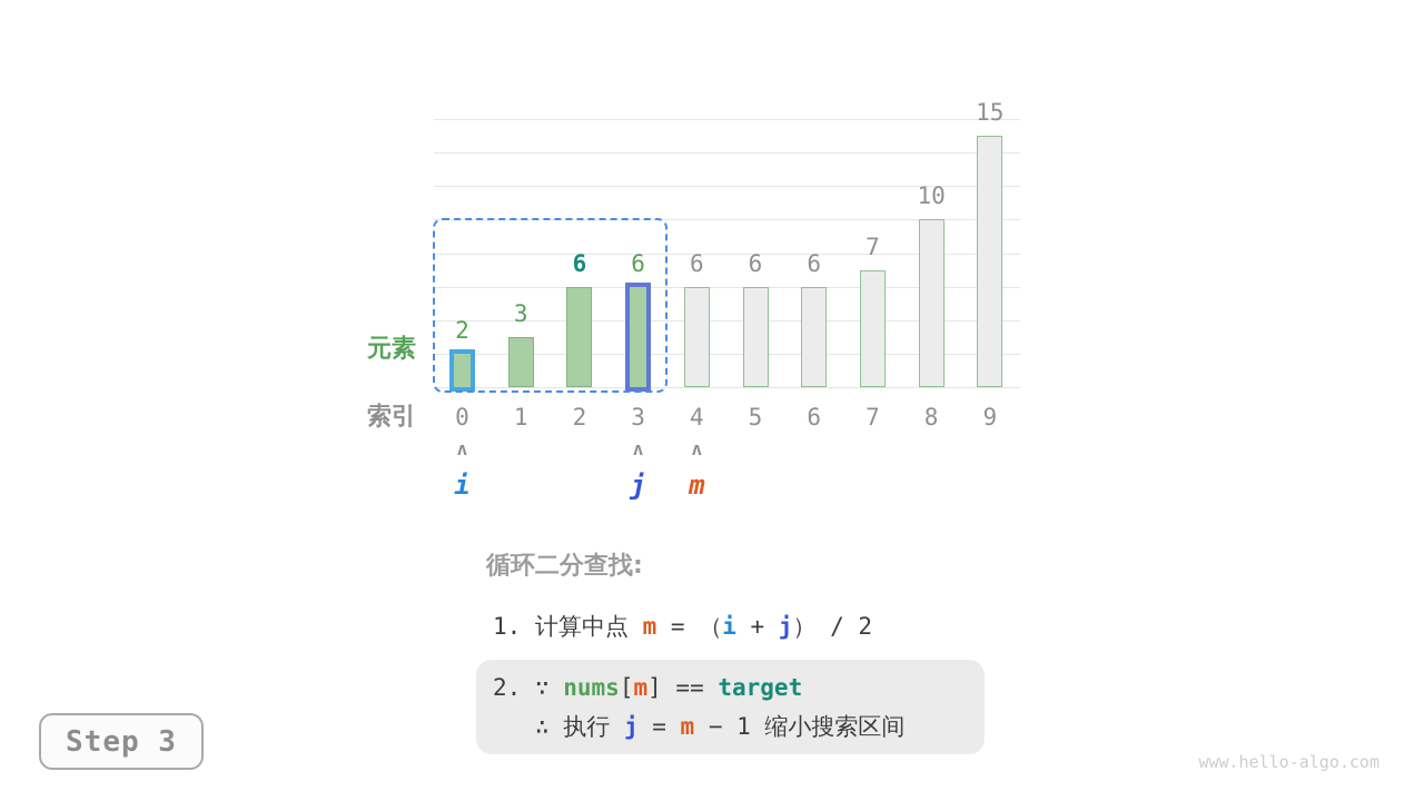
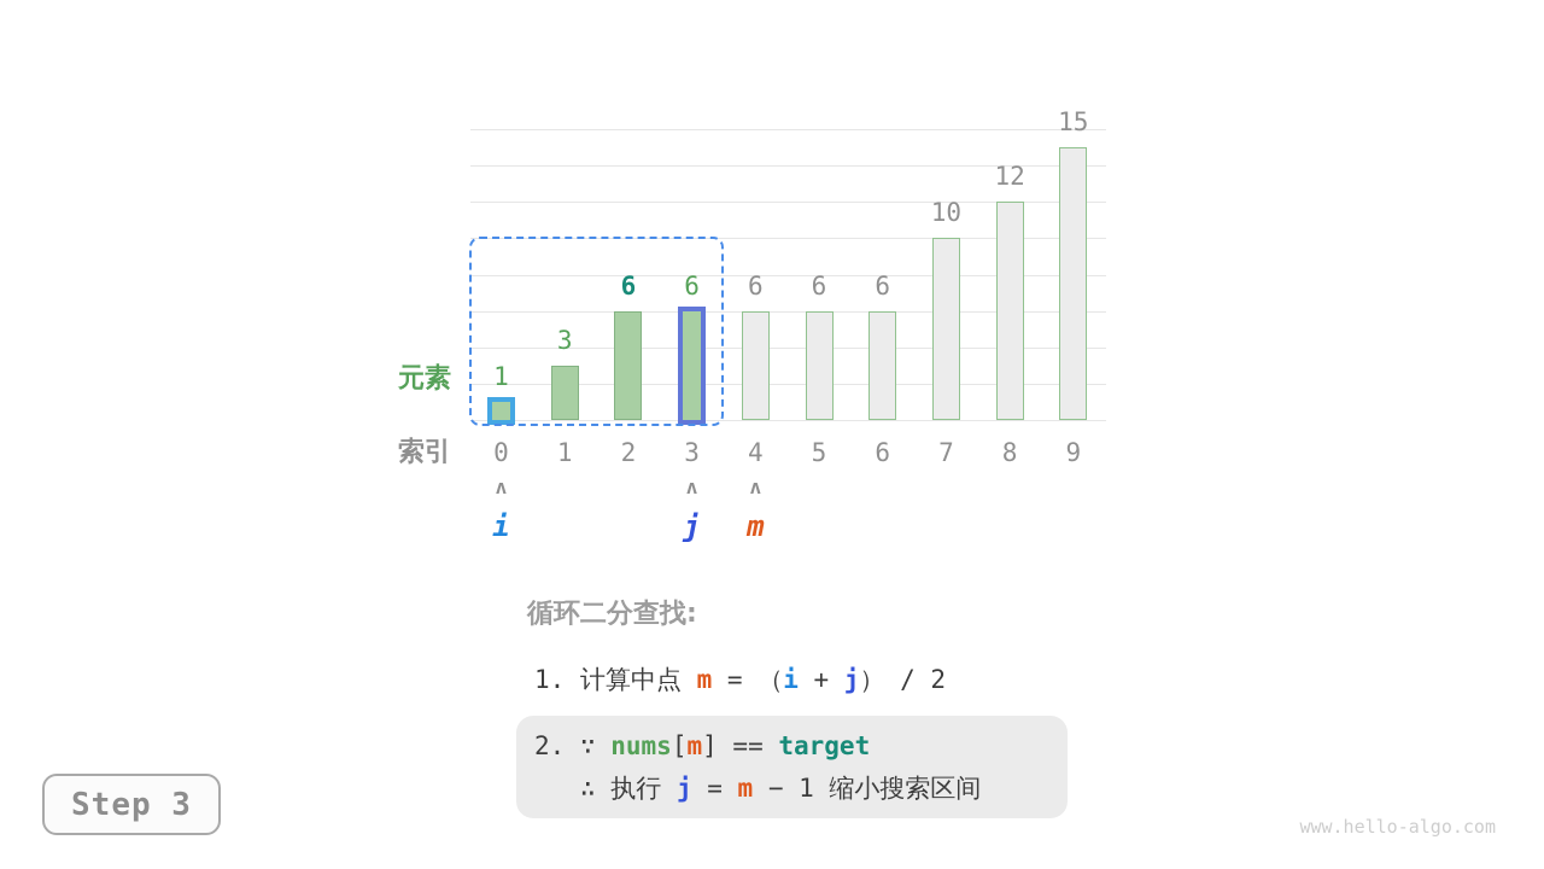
0: 2 -> 1
7: 7 -> 10
8: 10 -> 12
